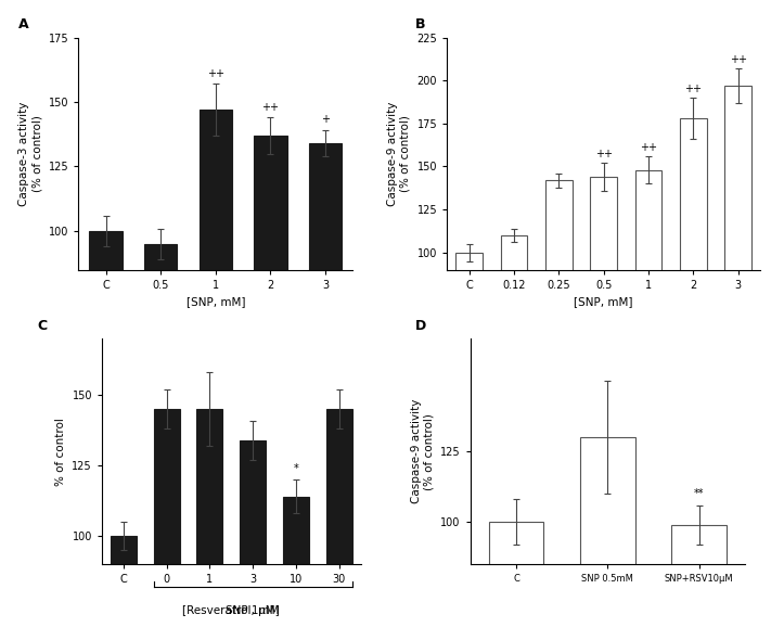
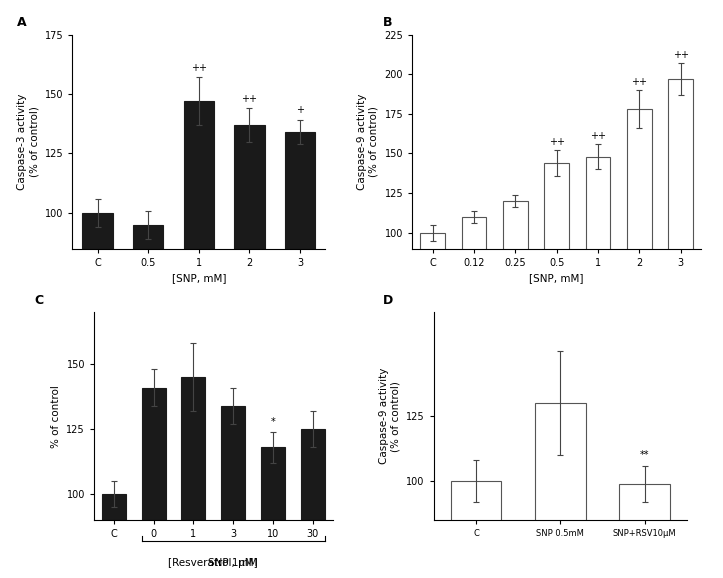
0.25: 142 -> 120
0: 145 -> 141
10: 114 -> 118
30: 145 -> 125
